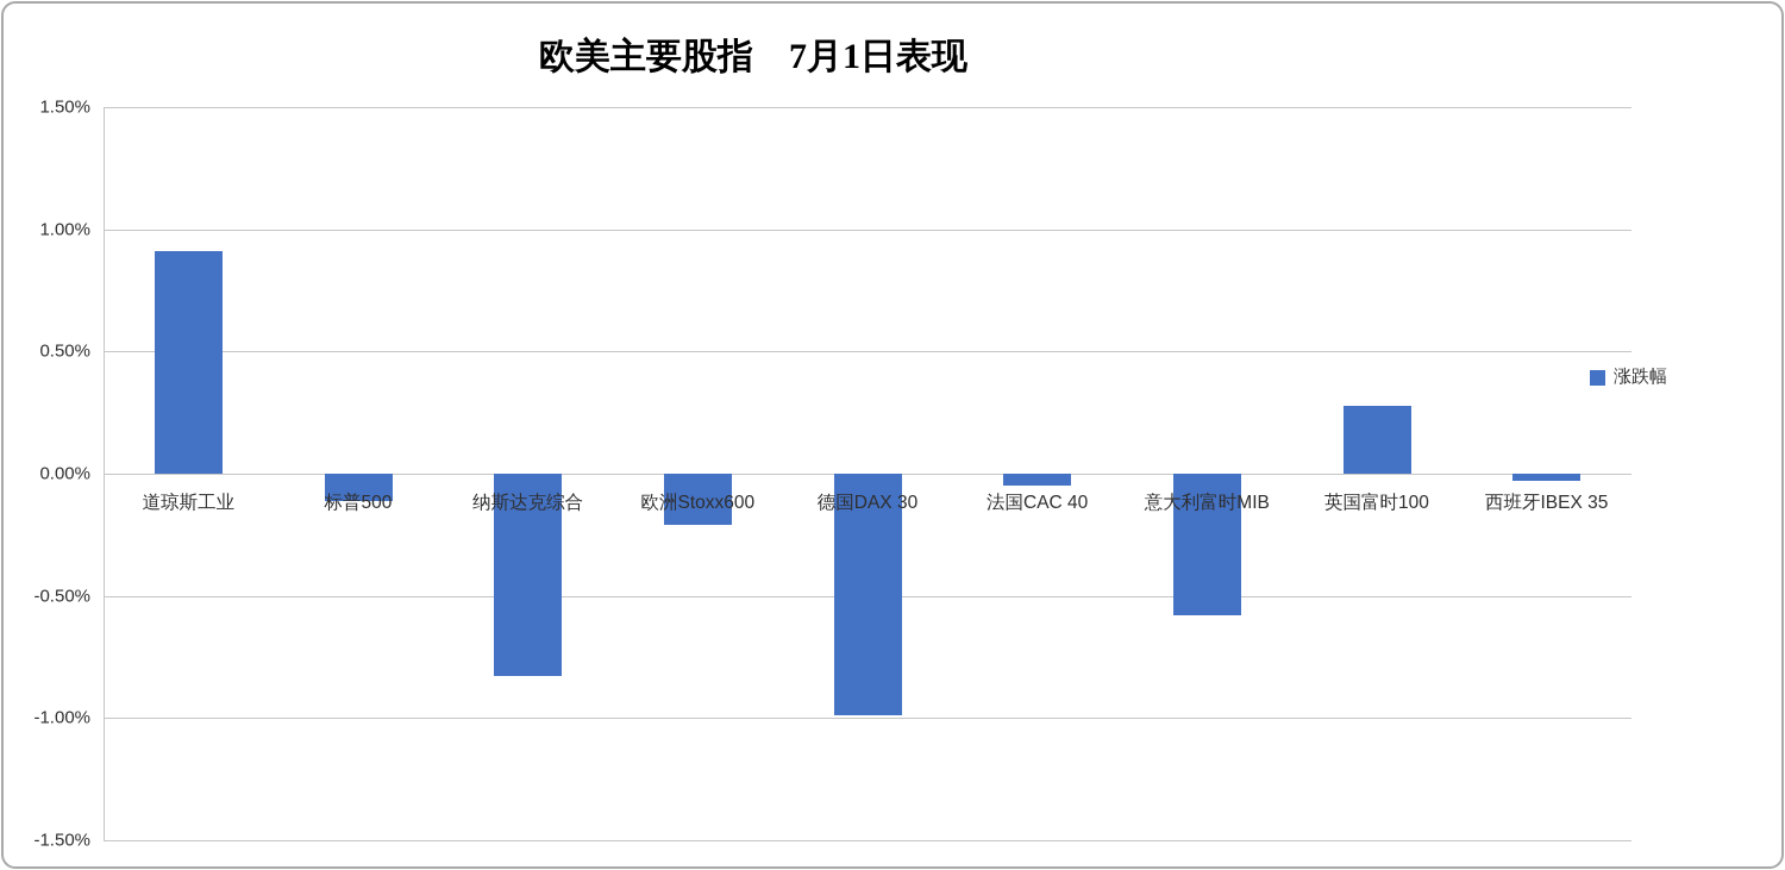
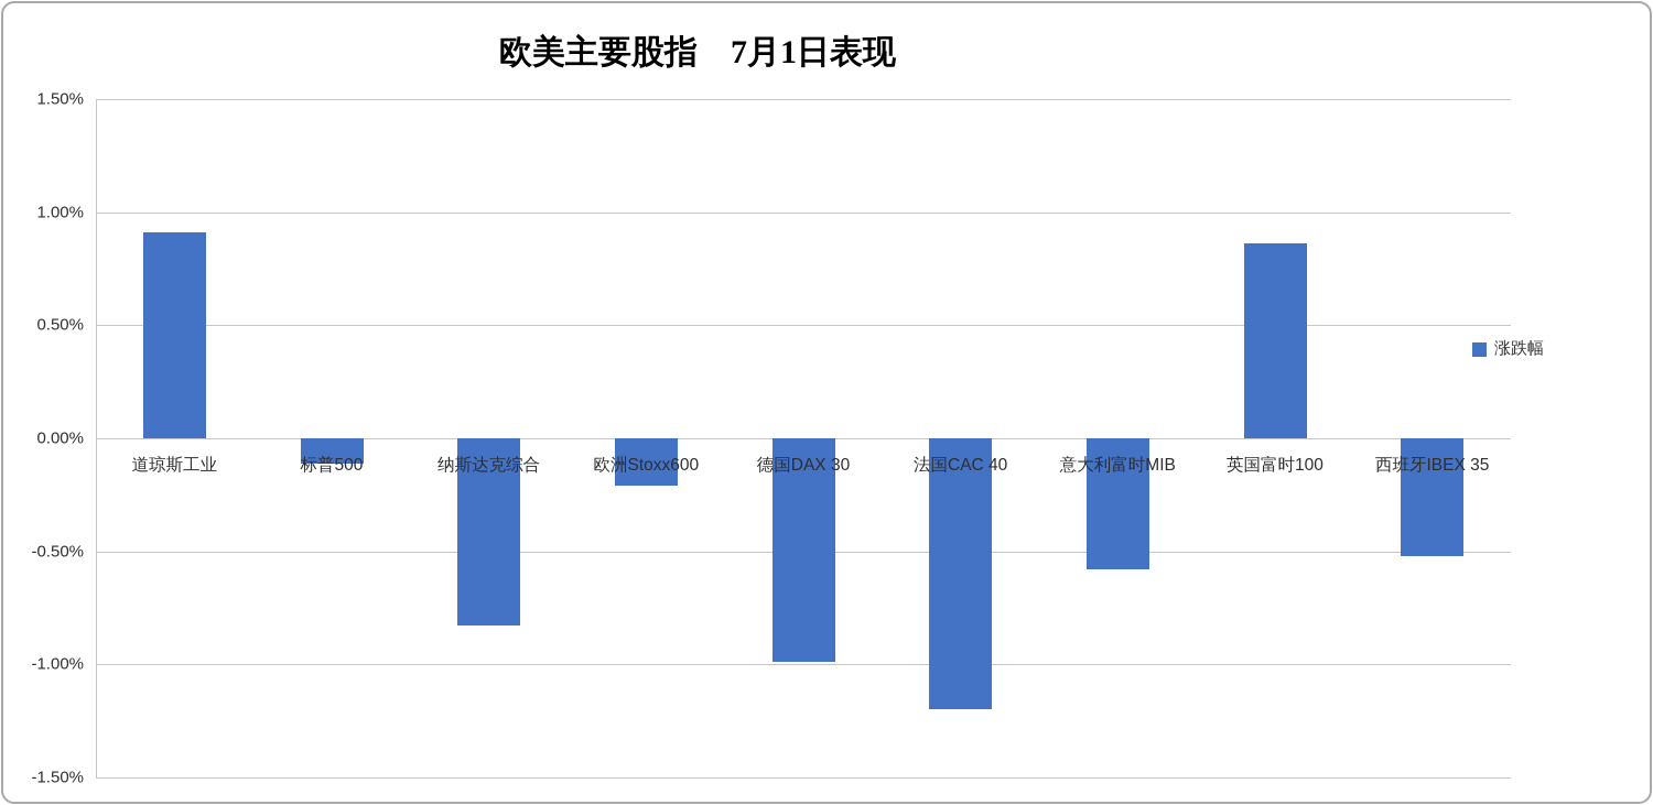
法国CAC 40: -0.05% -> -1.20%
英国富时100: 0.28% -> 0.86%
西班牙IBEX 35: -0.03% -> -0.52%
